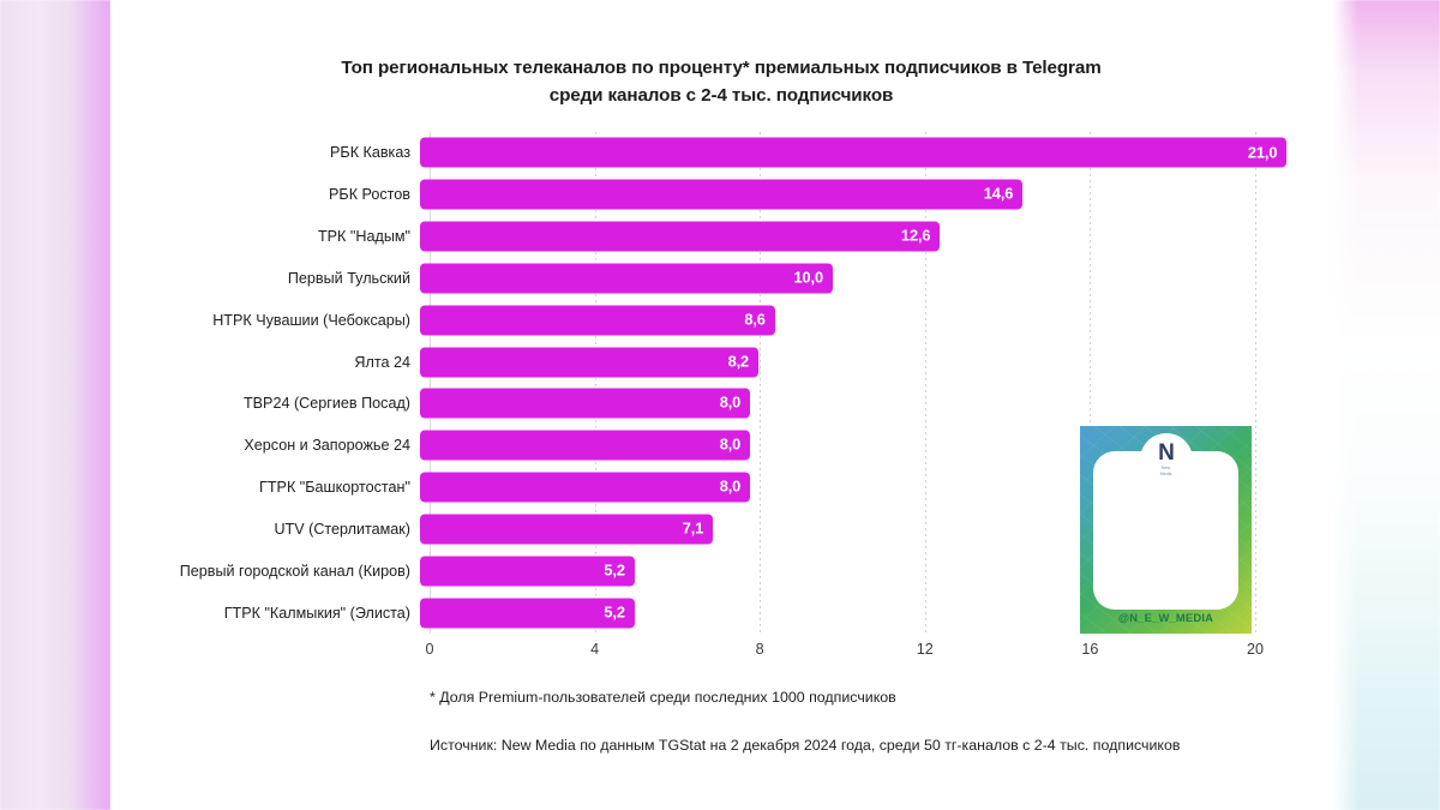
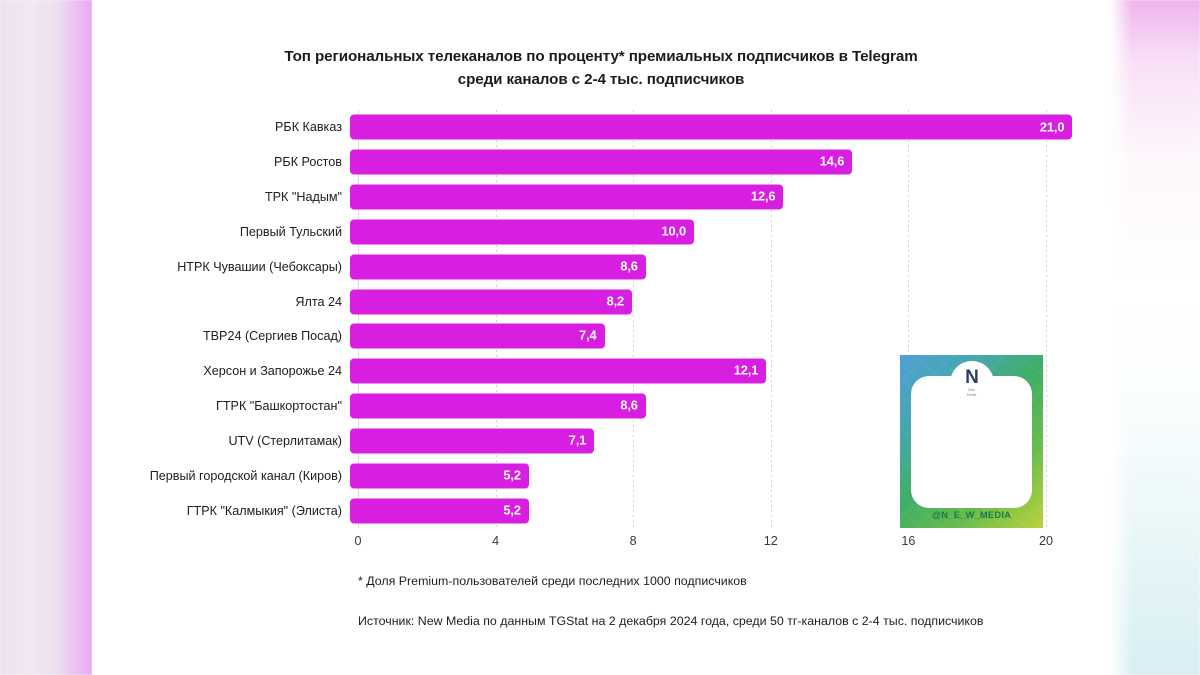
ТВР24 (Сергиев Посад): 8,0 -> 7,4
Херсон и Запорожье 24: 8,0 -> 12,1
ГТРК "Башкортостан": 8,0 -> 8,6
